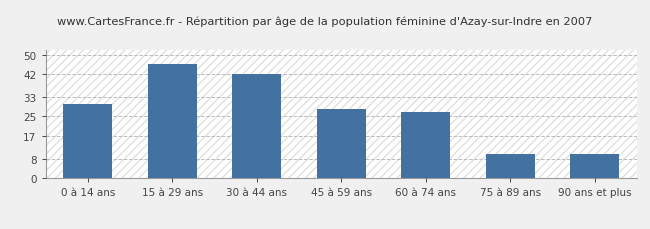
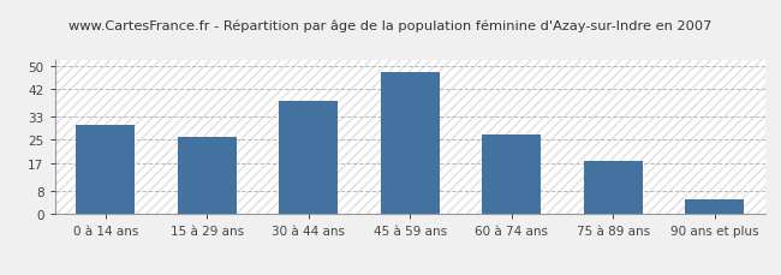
15 à 29 ans: 46 -> 26
30 à 44 ans: 42 -> 38
45 à 59 ans: 28 -> 48
75 à 89 ans: 10 -> 18
90 ans et plus: 10 -> 5
